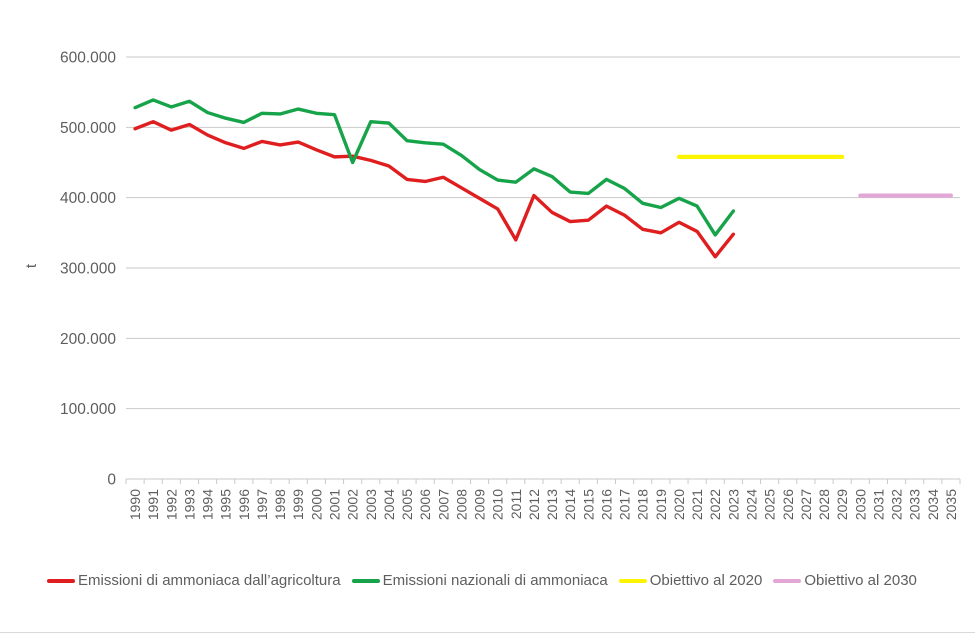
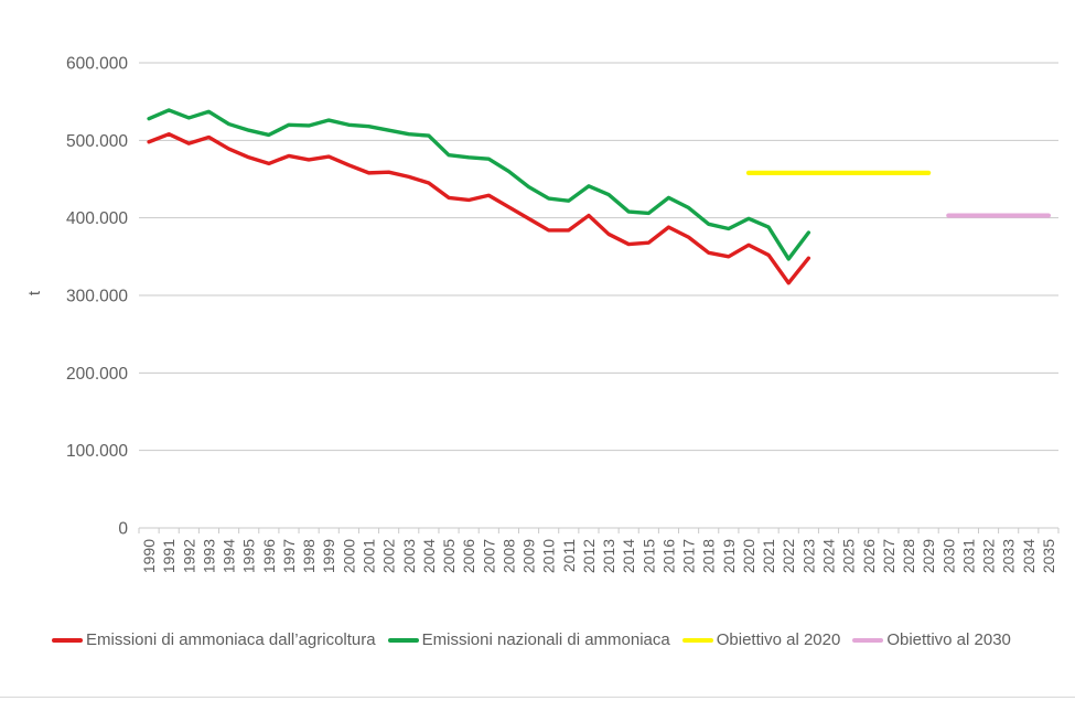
Emissioni nazionali di ammoniaca/2002: 450000 -> 510000
Emissioni di ammoniaca dall’agricoltura/2011: 340000 -> 380000
